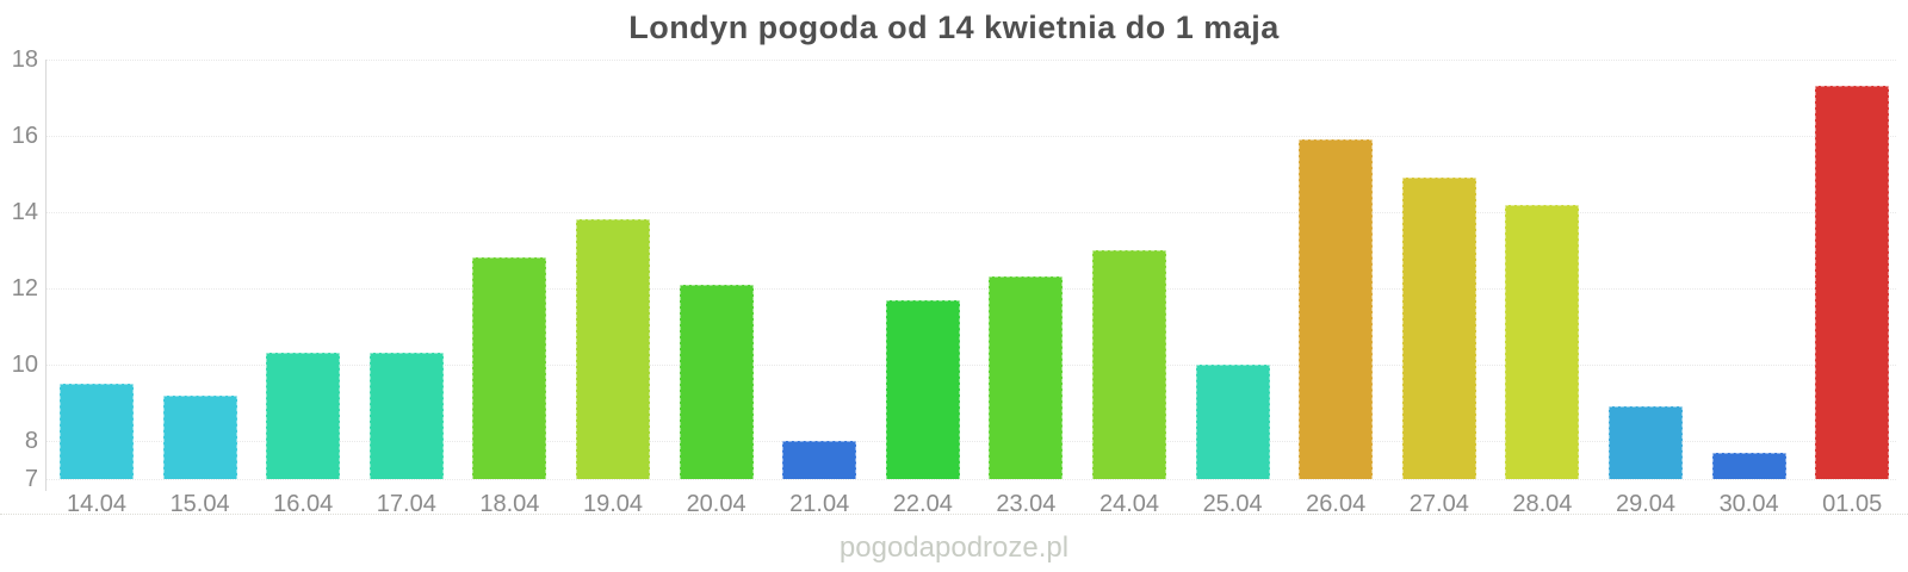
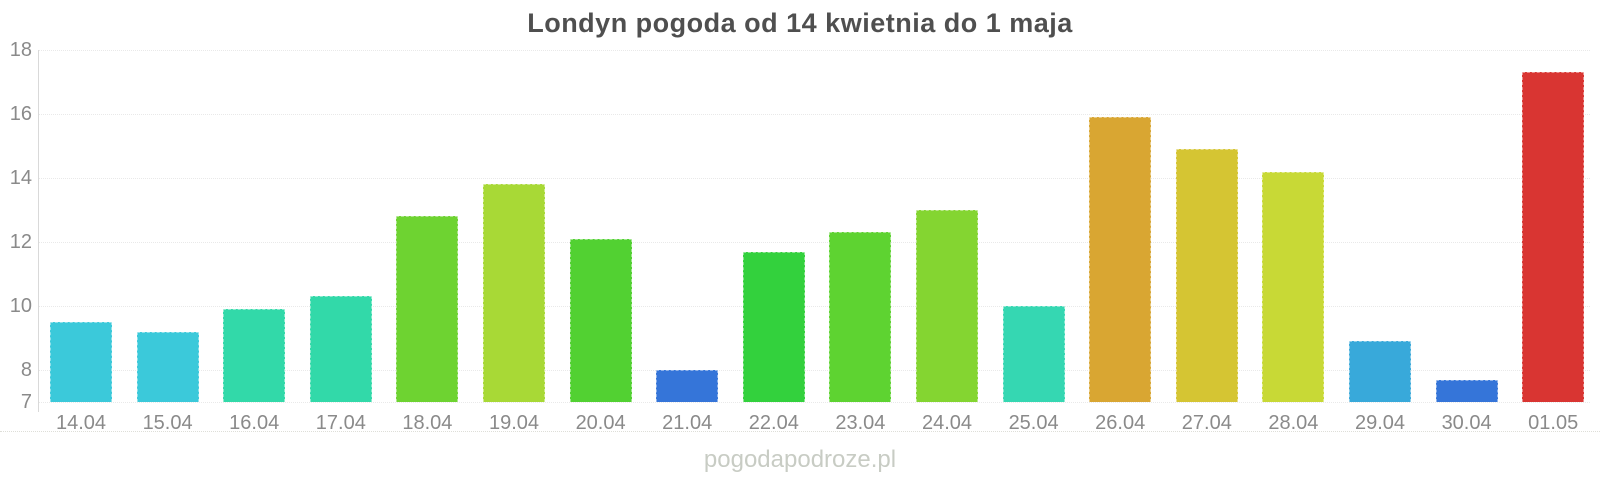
16.04: 10.3 -> 9.9
